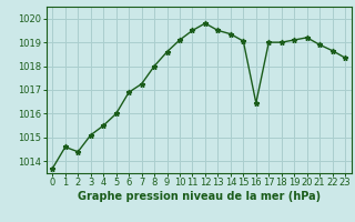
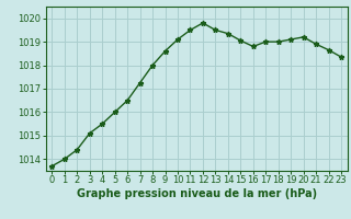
1: 1014.60 -> 1014.00
6: 1016.90 -> 1016.50
16: 1016.45 -> 1018.80
